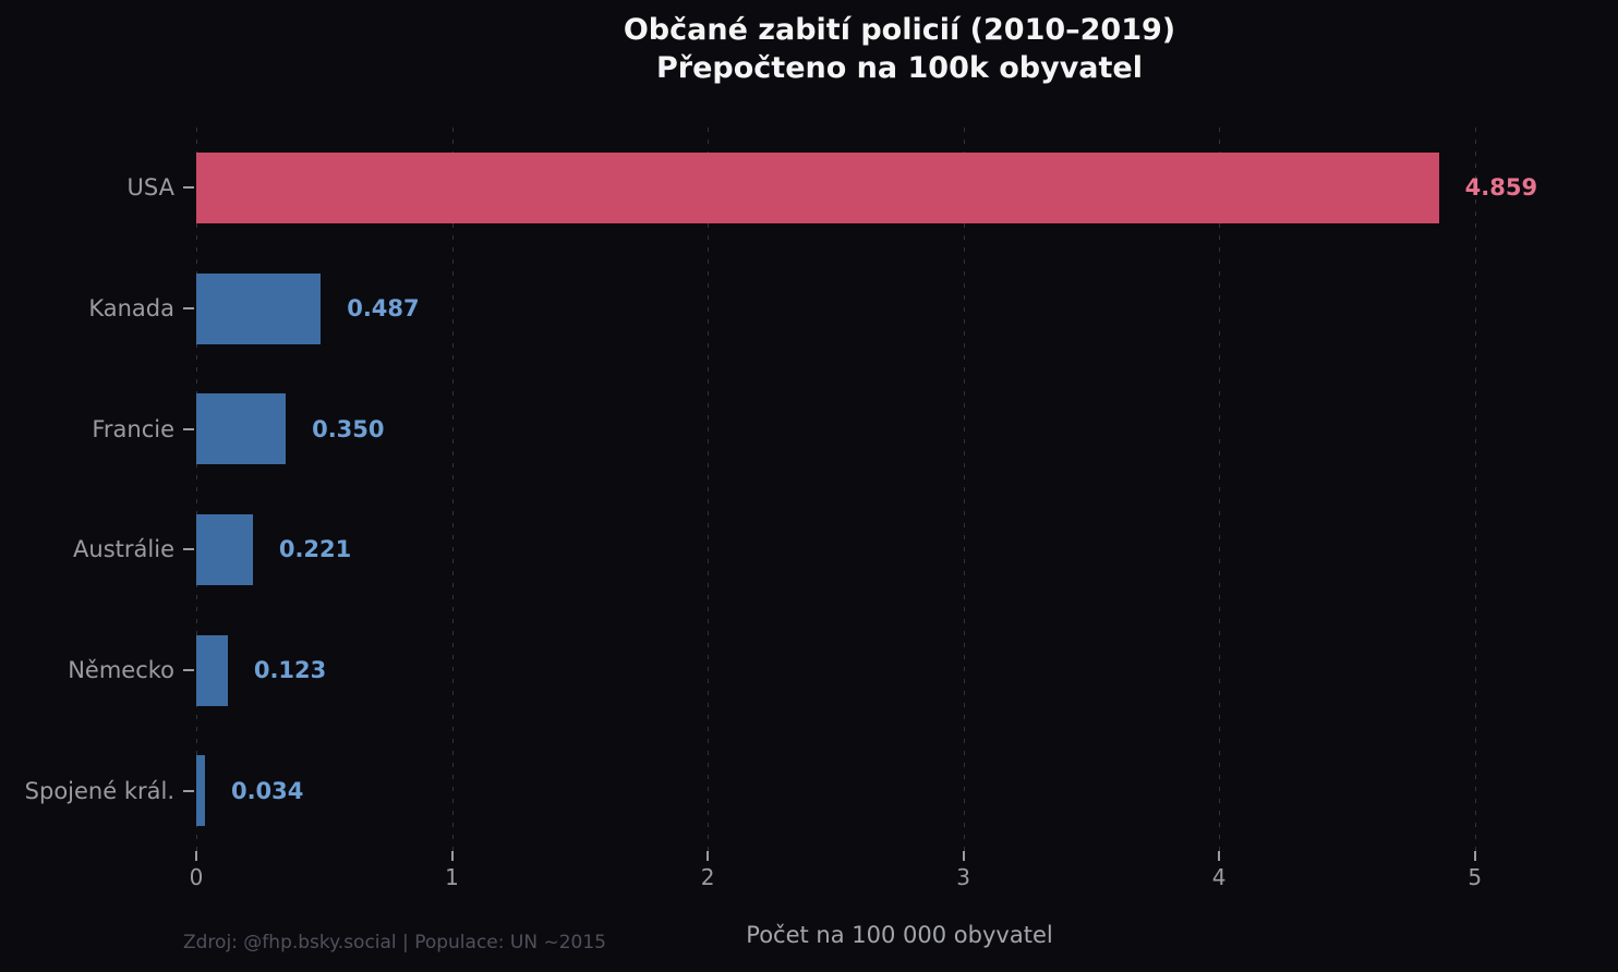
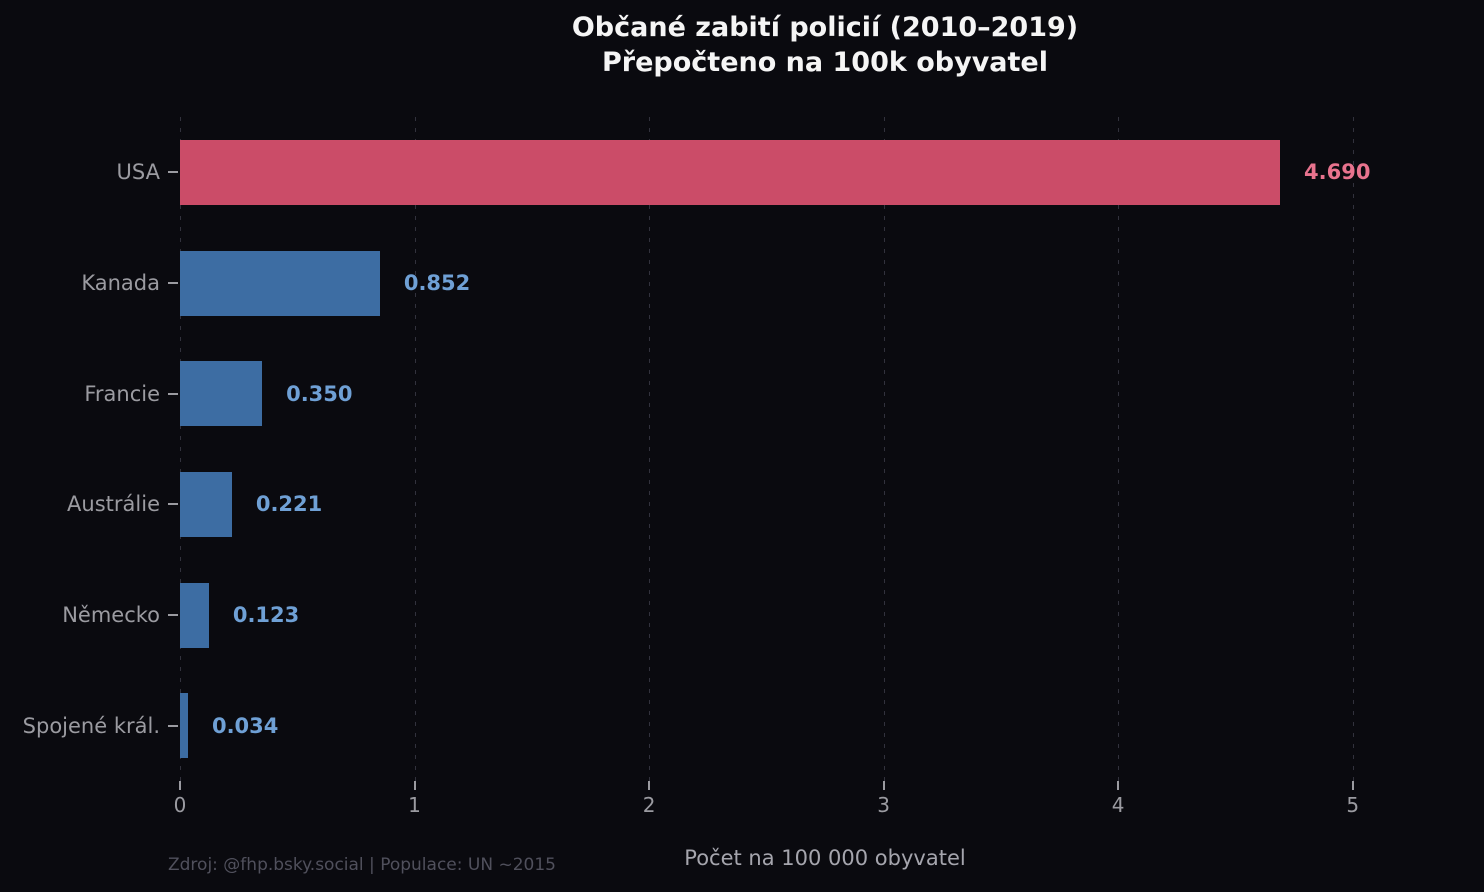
USA: 4.859 -> 4.690
Kanada: 0.487 -> 0.852
